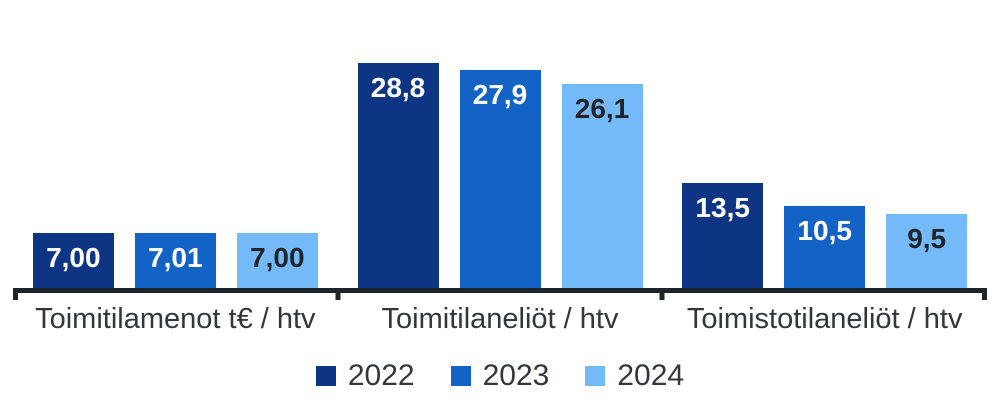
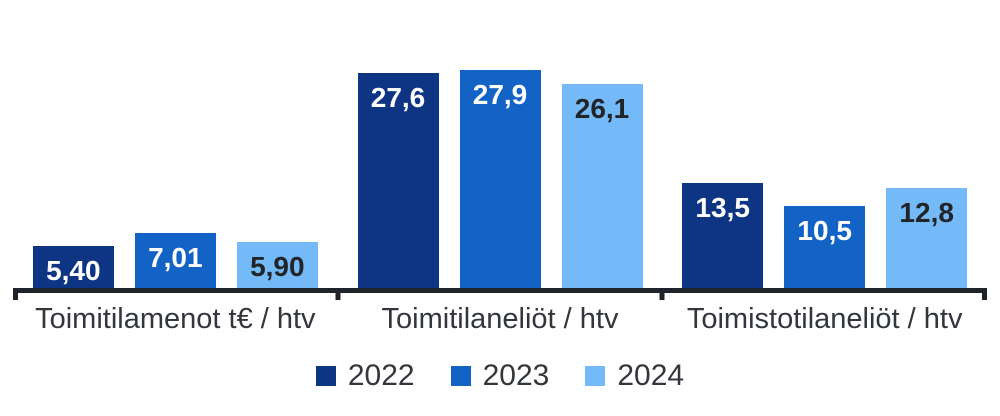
2022/Toimitilamenot t€ / htv: 7,00 -> 5,40
2024/Toimitilamenot t€ / htv: 7,00 -> 5,90
2022/Toimitilaneliöt / htv: 28,8 -> 27,6
2024/Toimistotilaneliöt / htv: 9,5 -> 12,8
